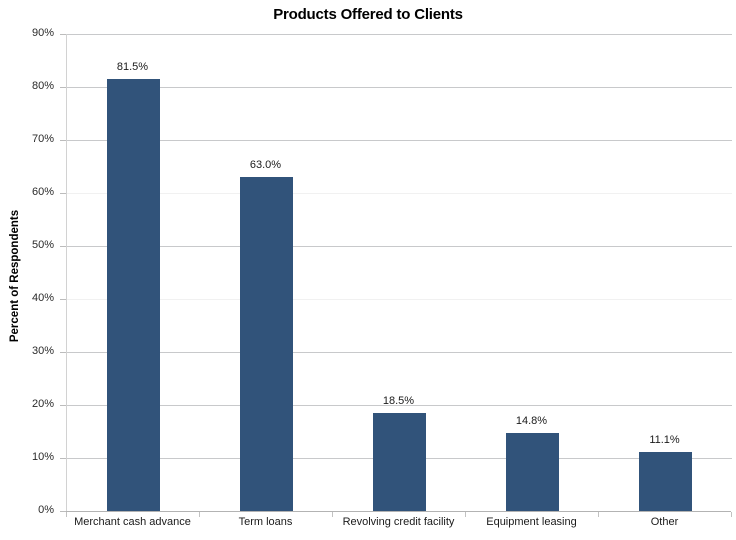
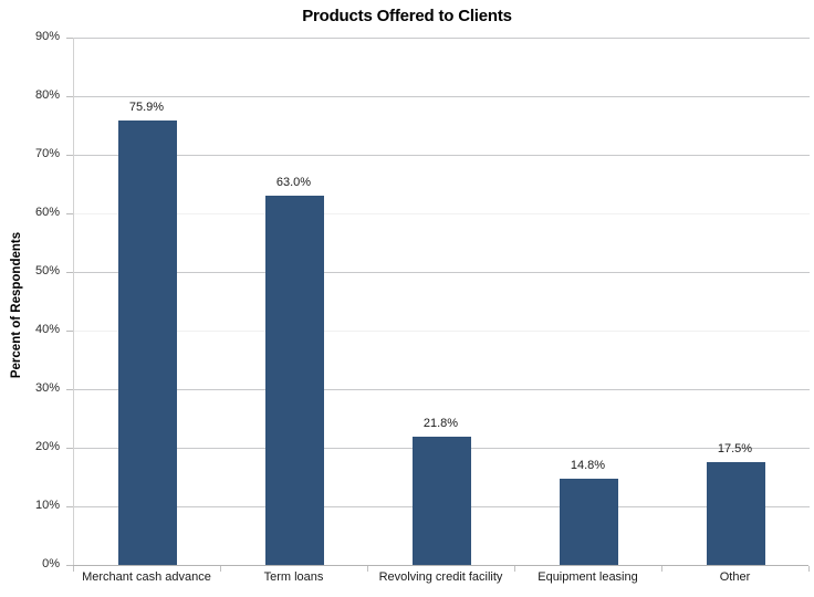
Merchant cash advance: 81.5% -> 75.9%
Revolving credit facility: 18.5% -> 21.8%
Other: 11.1% -> 17.5%
